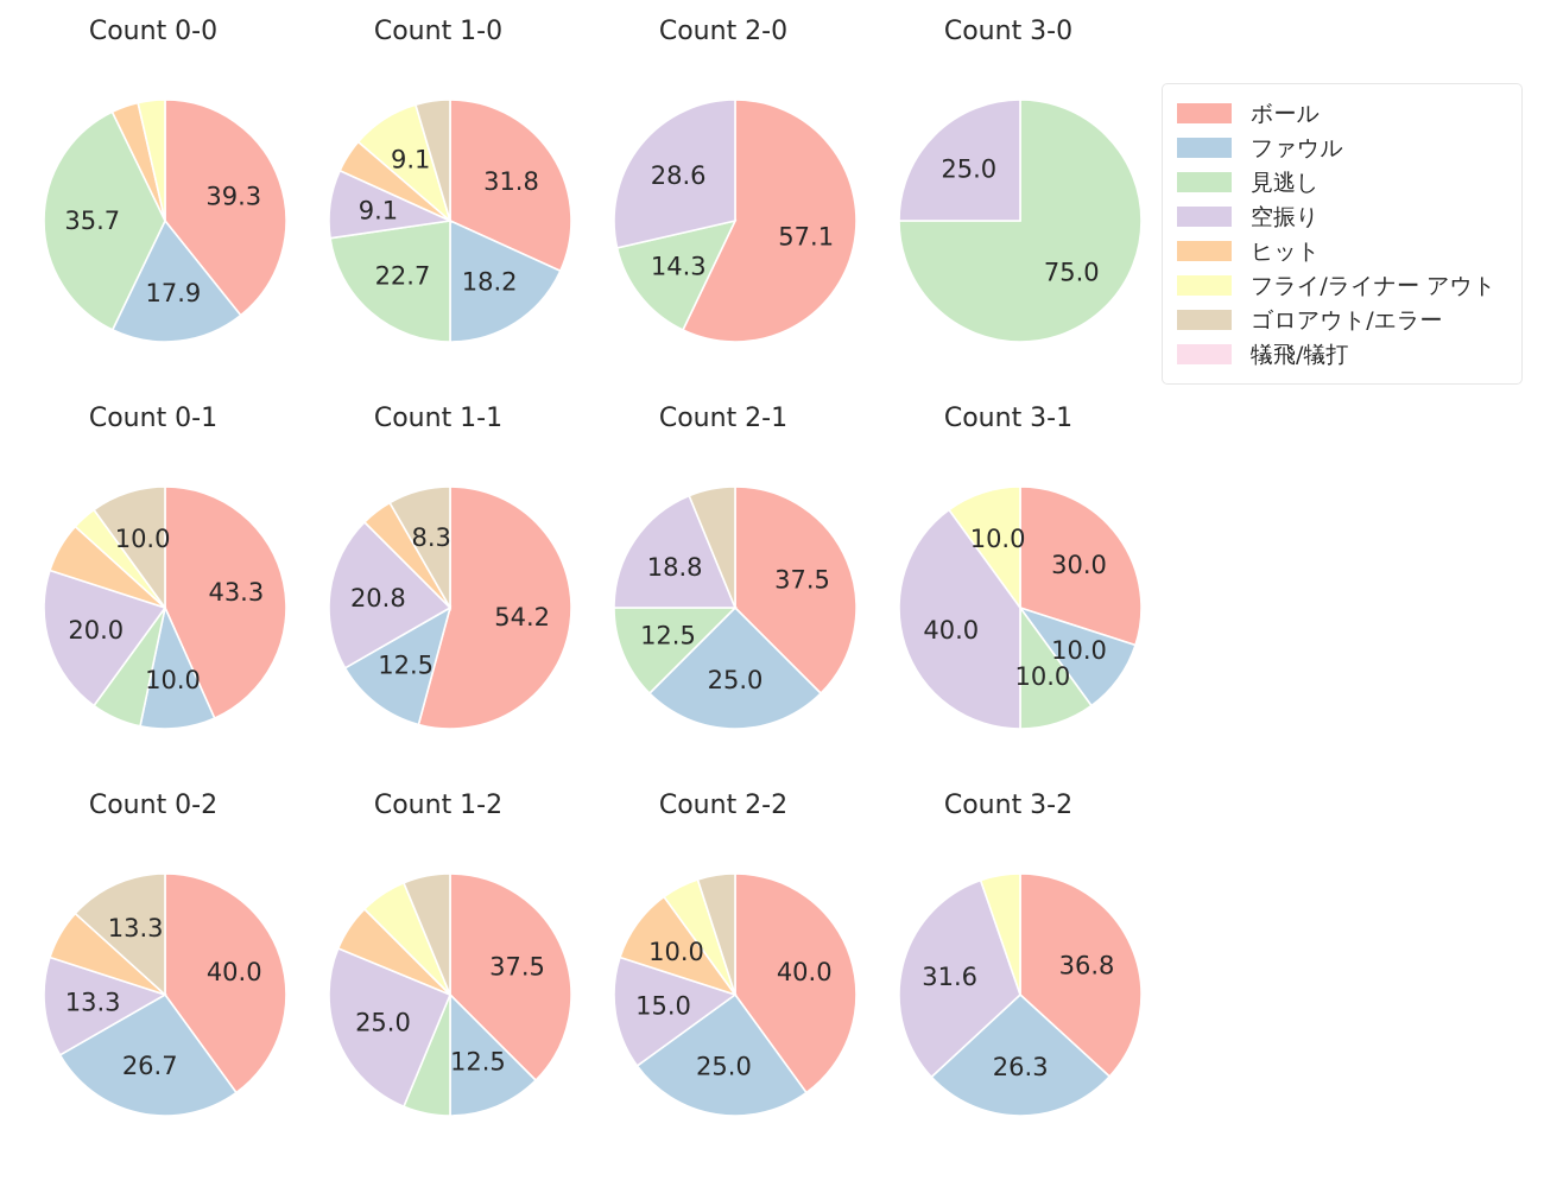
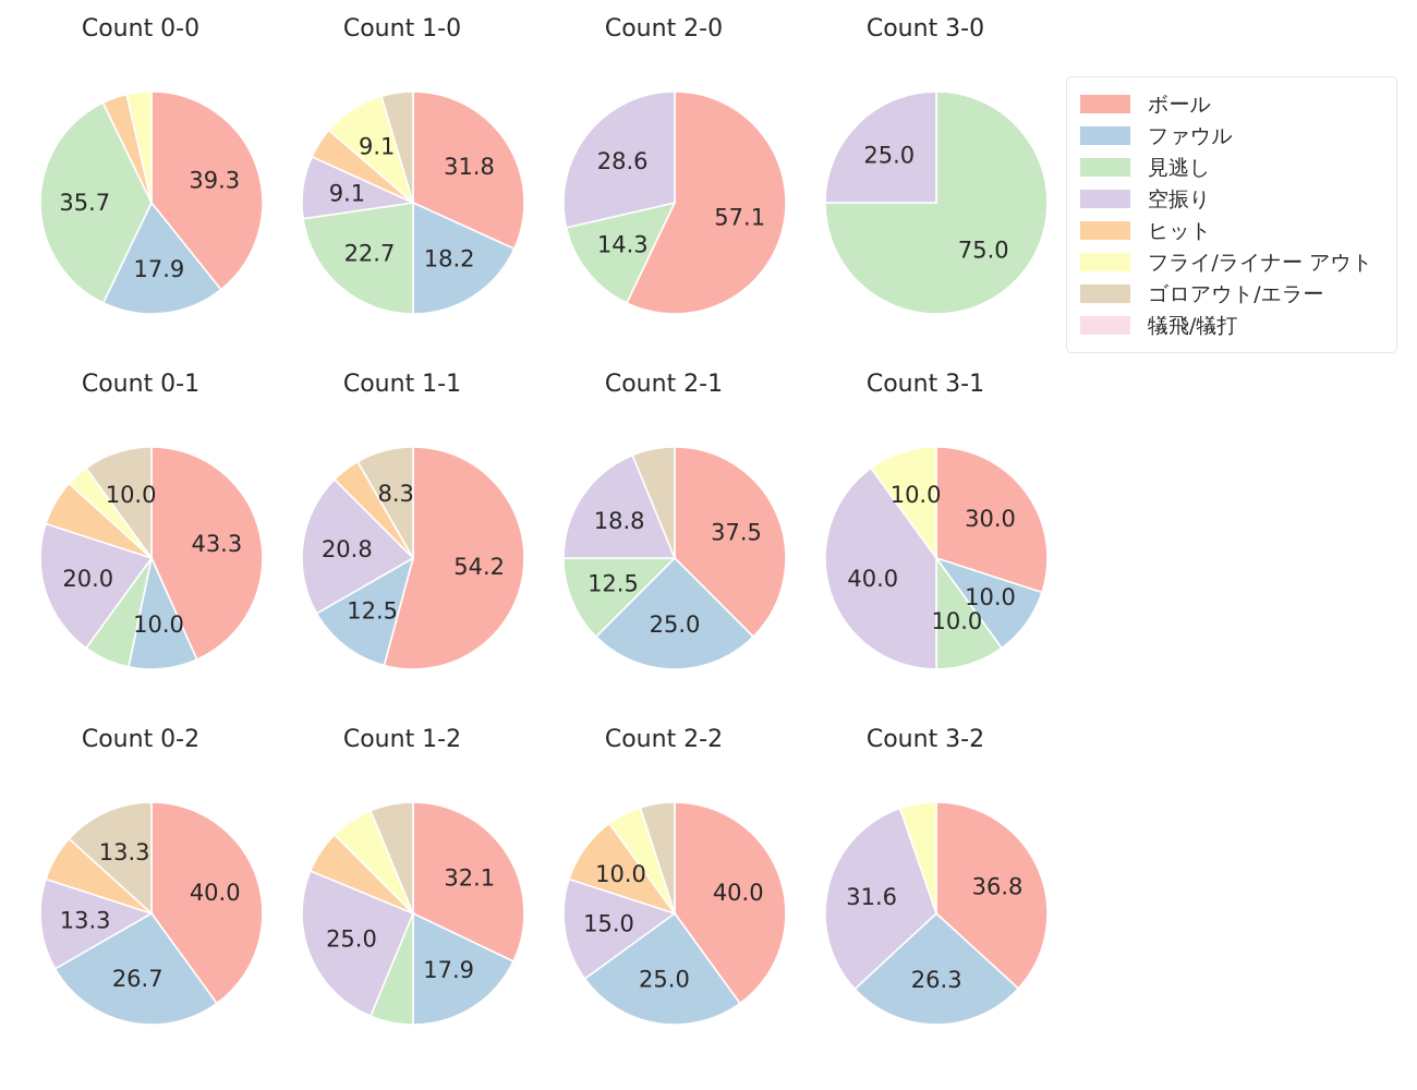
Count 1-2/ボール: 37.5 -> 32.1
Count 1-2/ファウル: 12.5 -> 17.9
